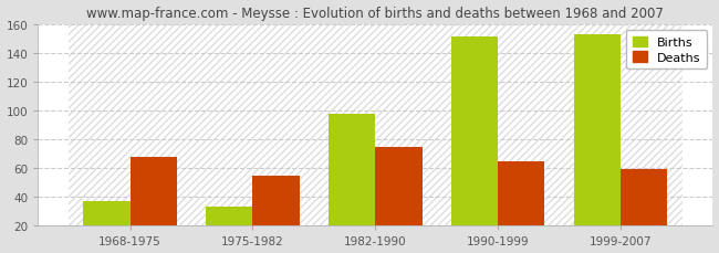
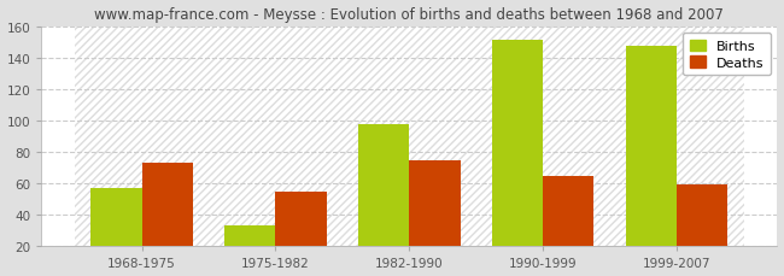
Births/1968-1975: 37 -> 57
Deaths/1968-1975: 68 -> 73
Births/1999-2007: 153 -> 147
